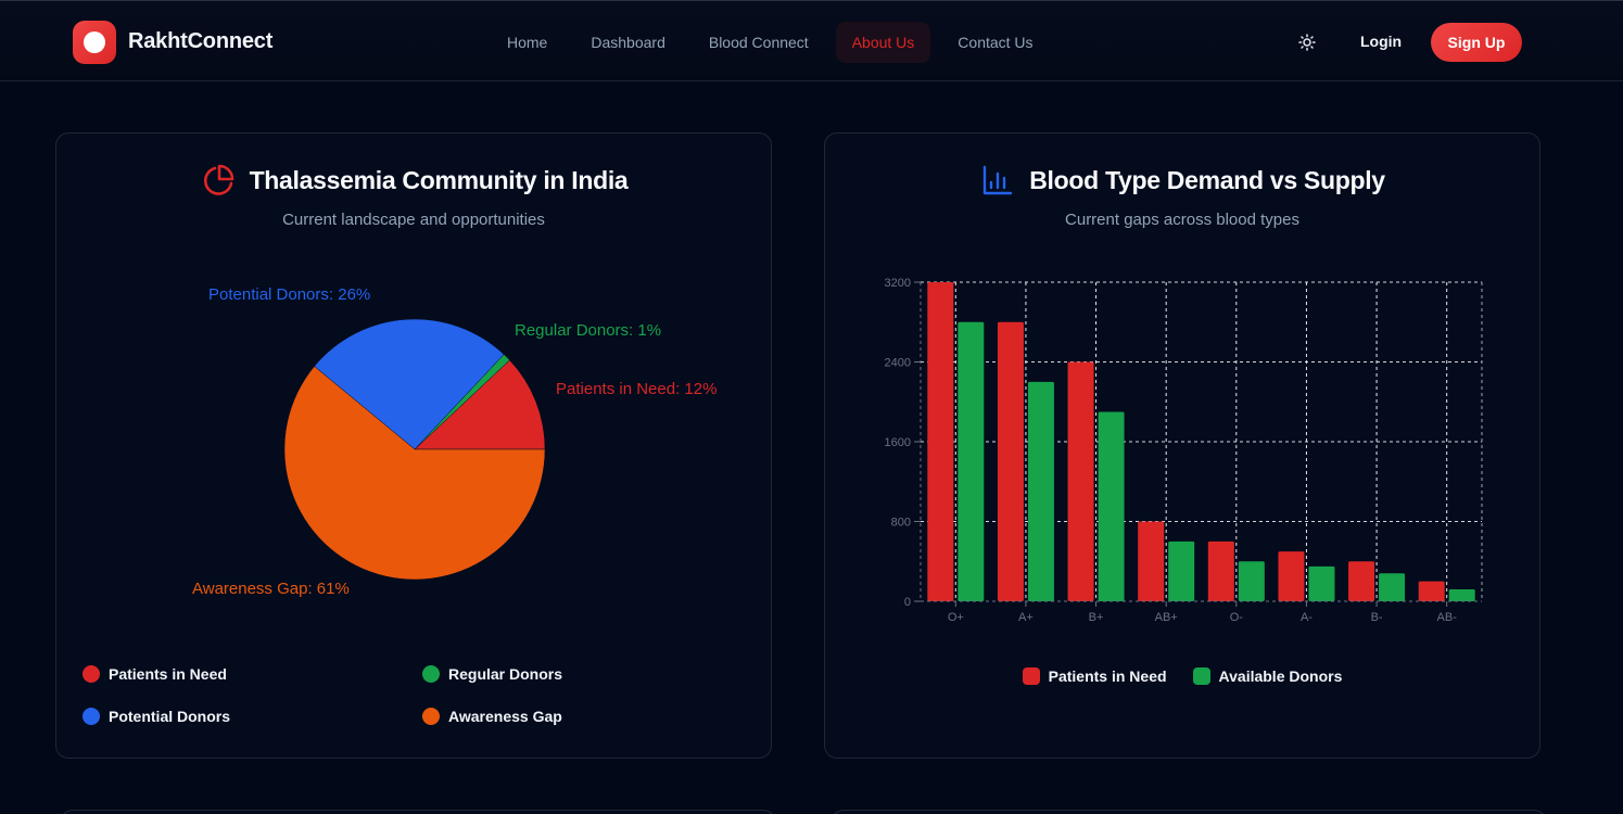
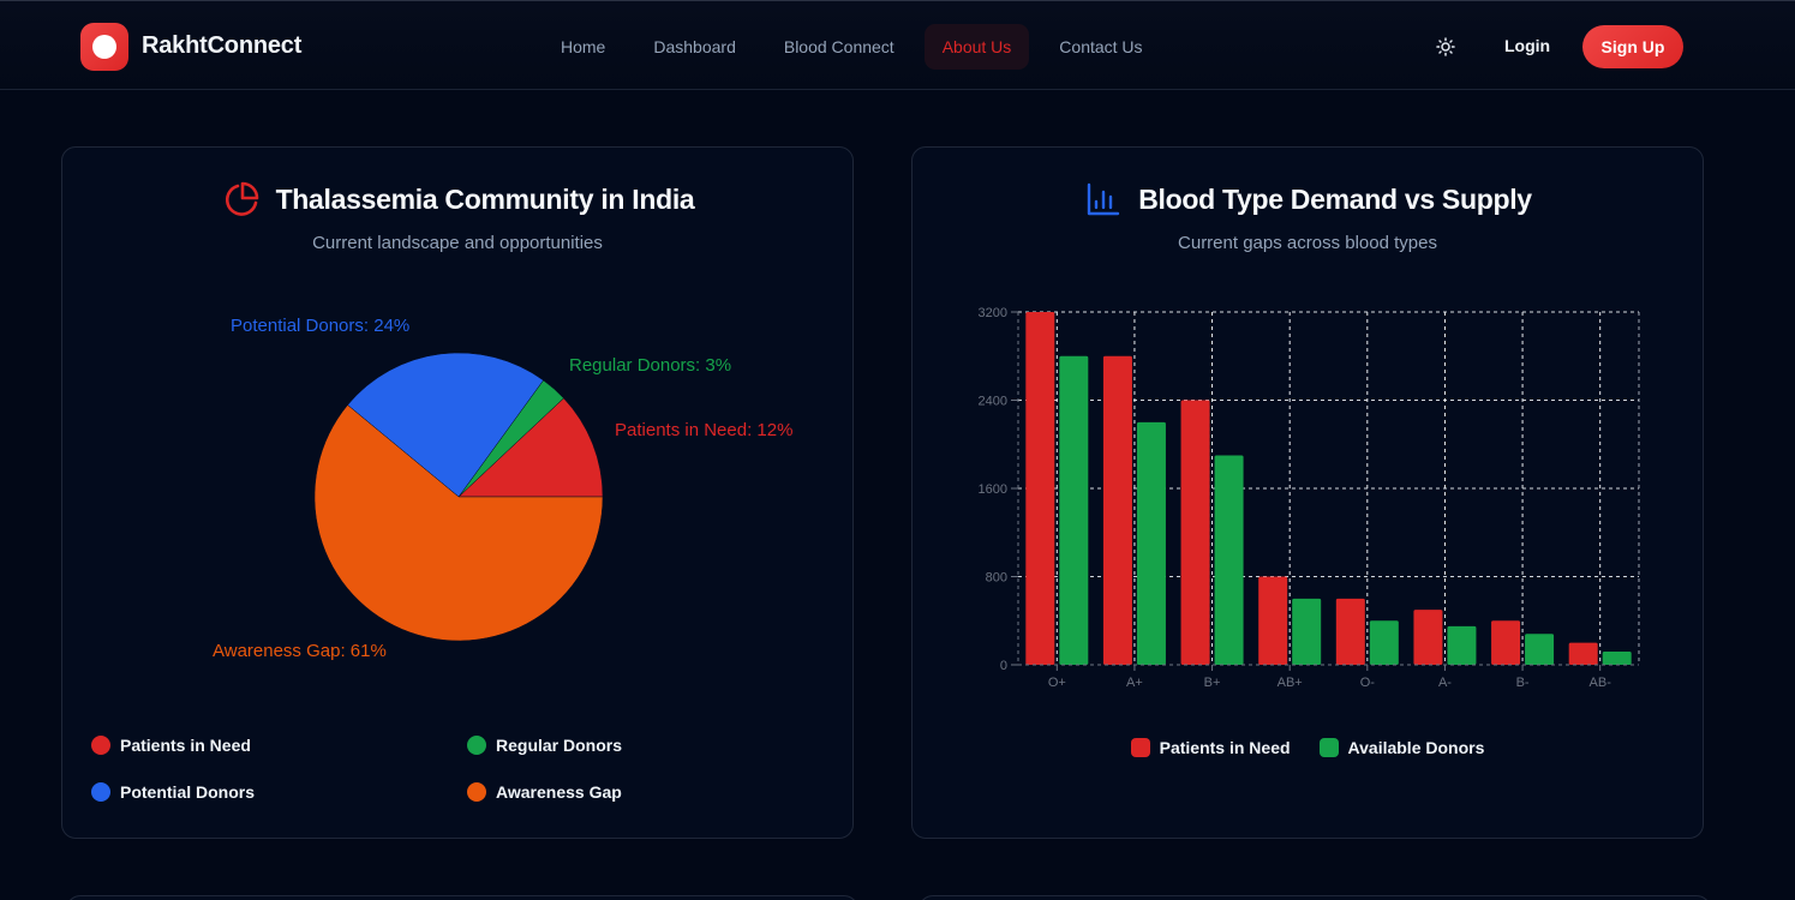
Thalassemia Community in India/Regular Donors: 1% -> 3%
Thalassemia Community in India/Potential Donors: 26% -> 24%
